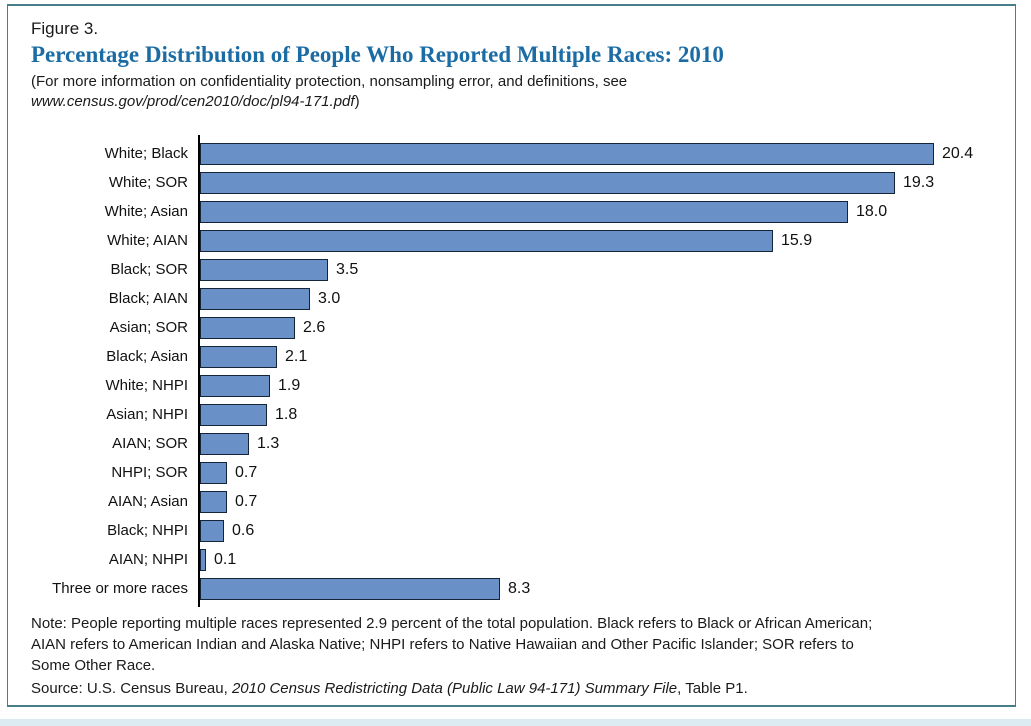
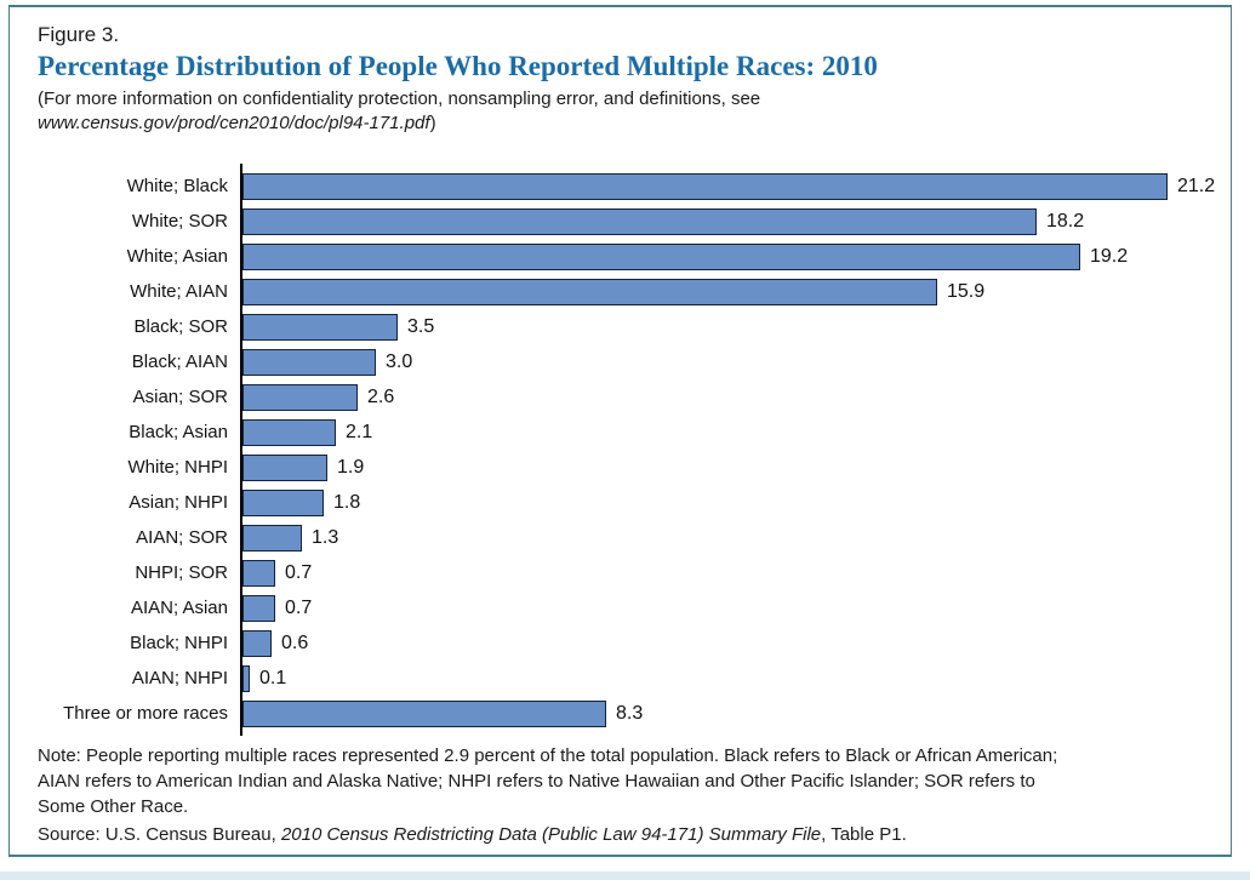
White; Black: 20.4 -> 21.2
White; SOR: 19.3 -> 18.2
White; Asian: 18.0 -> 19.2
